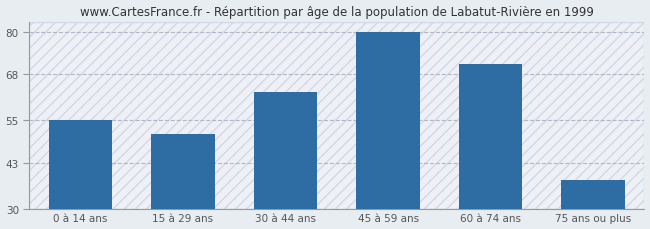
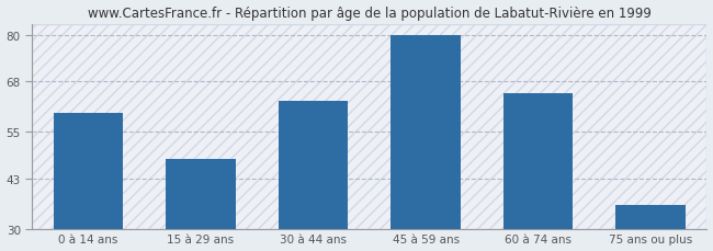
0 à 14 ans: 55 -> 60
15 à 29 ans: 51 -> 48
60 à 74 ans: 71 -> 65
75 ans ou plus: 38 -> 36
